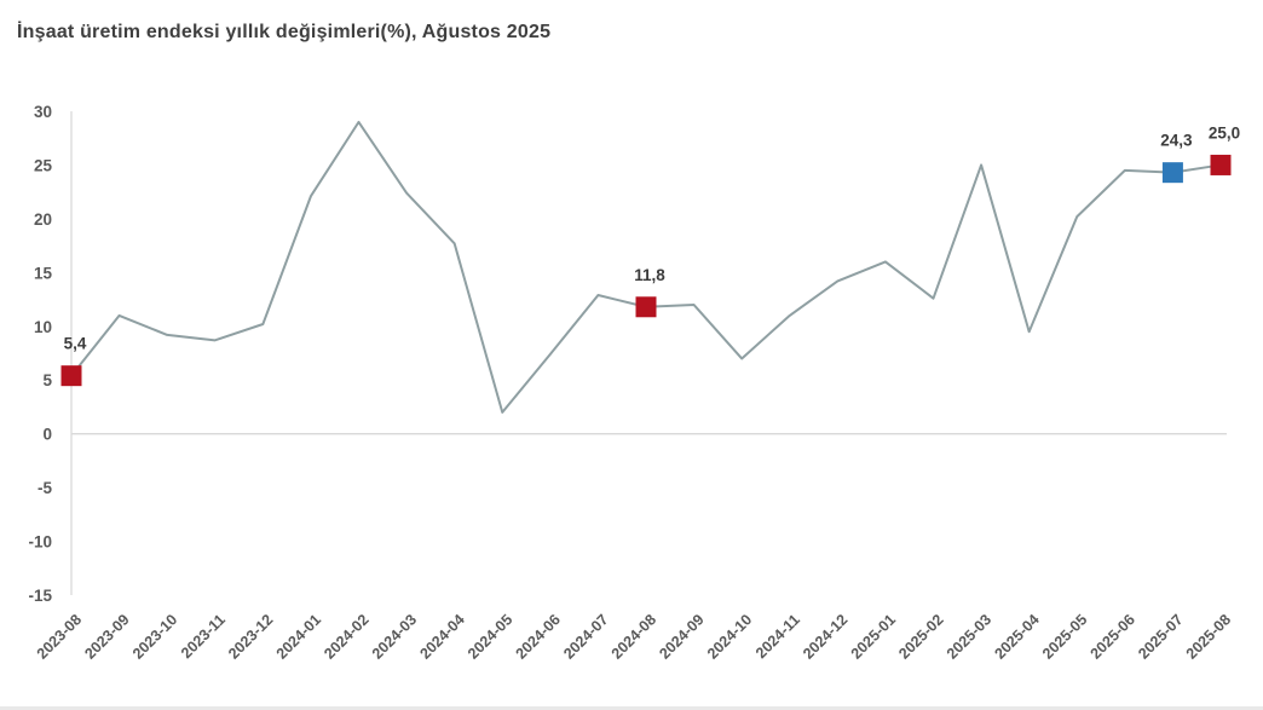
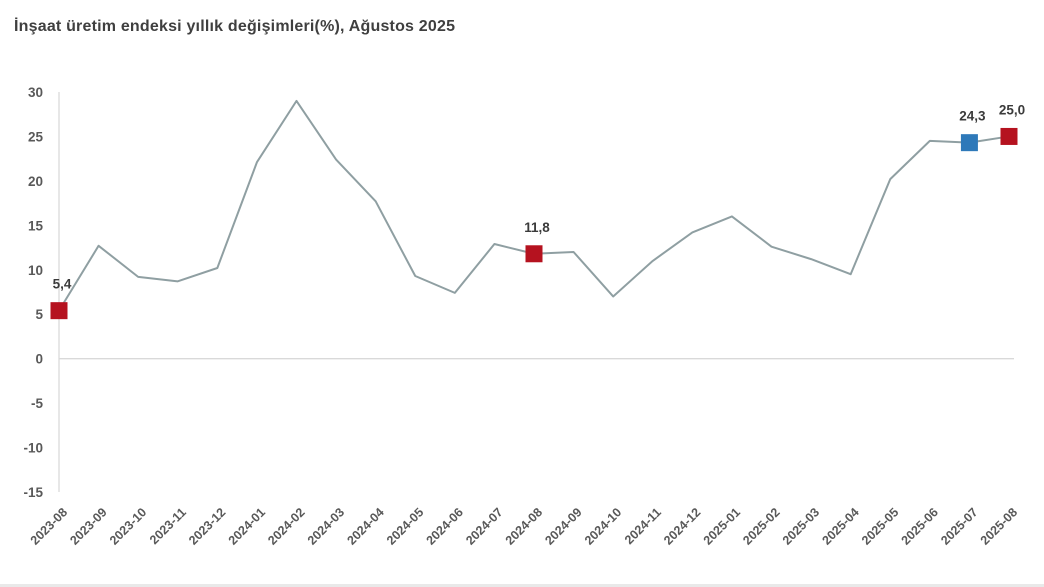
2023-09: 11 -> 13
2024-05: 2 -> 9
2025-03: 25 -> 11
